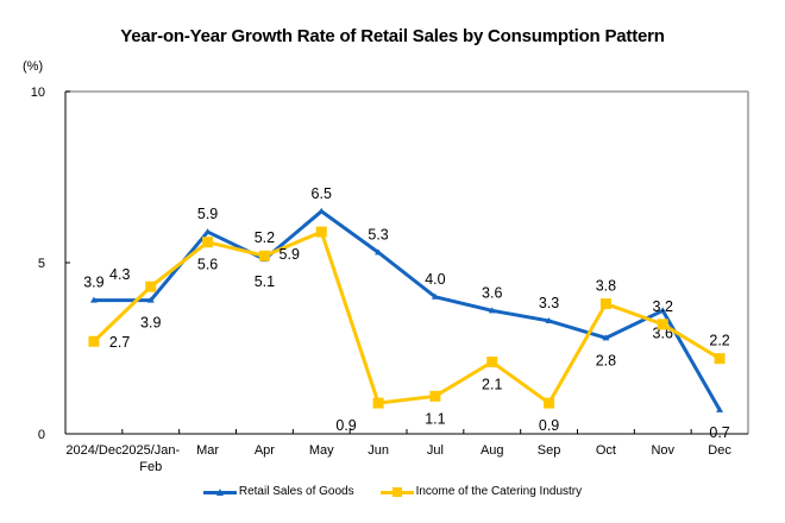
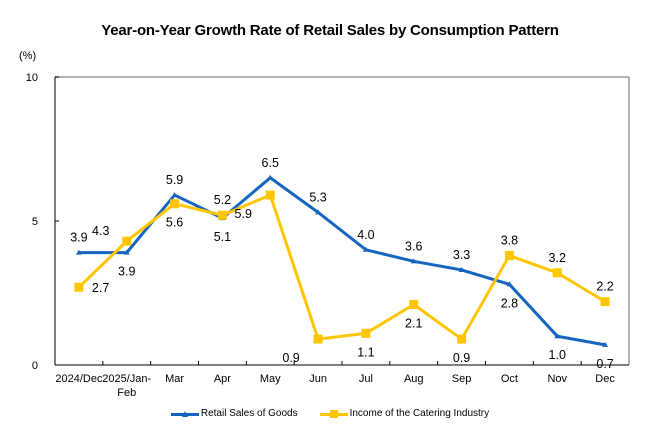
Retail Sales of Goods/Nov: 3.6 -> 1.0
